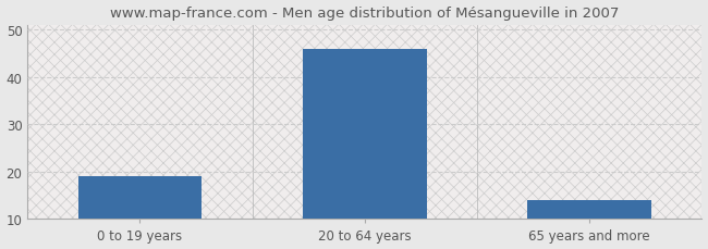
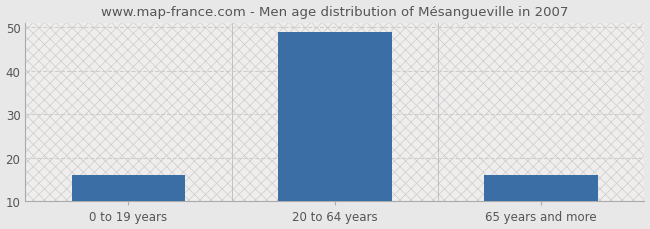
0 to 19 years: 19 -> 16
20 to 64 years: 46 -> 49
65 years and more: 14 -> 16
